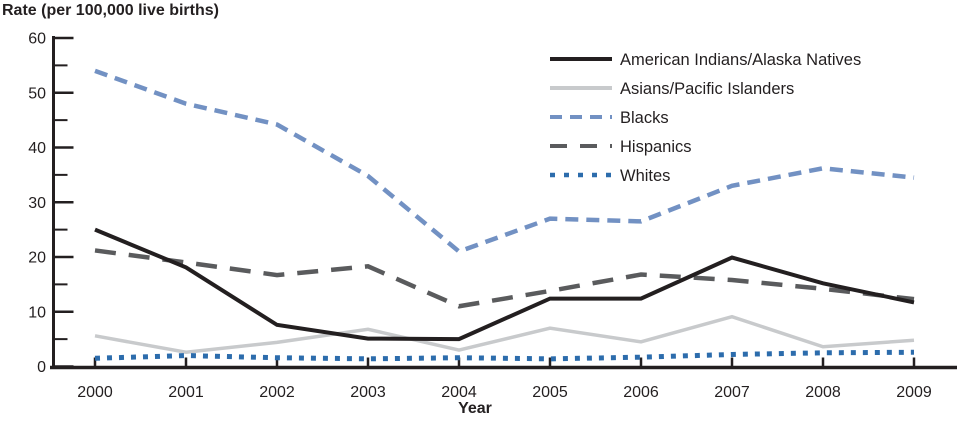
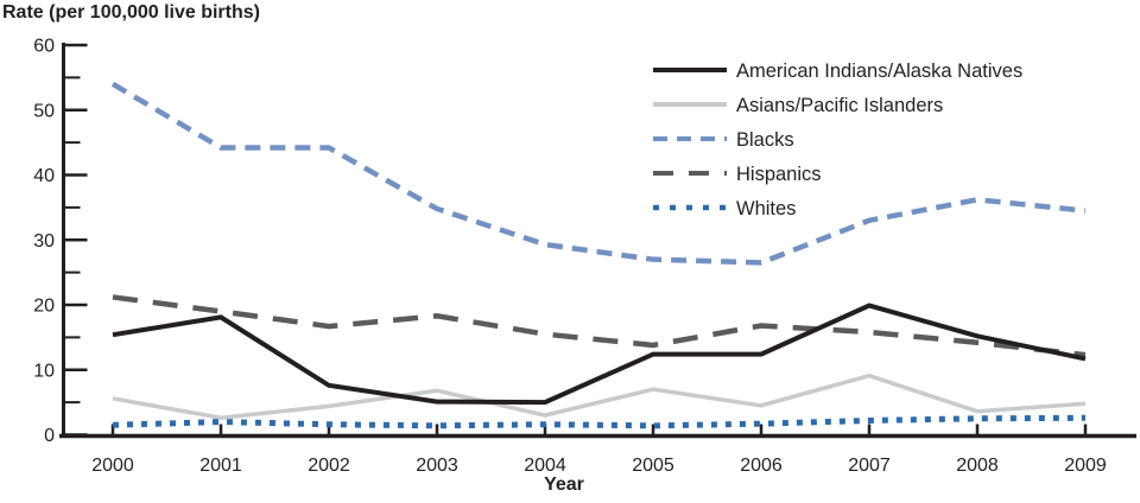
American Indians/Alaska Natives/2000: 25 -> 15
Blacks/2001: 48 -> 44
Blacks/2004: 21 -> 29
Hispanics/2004: 11 -> 16
